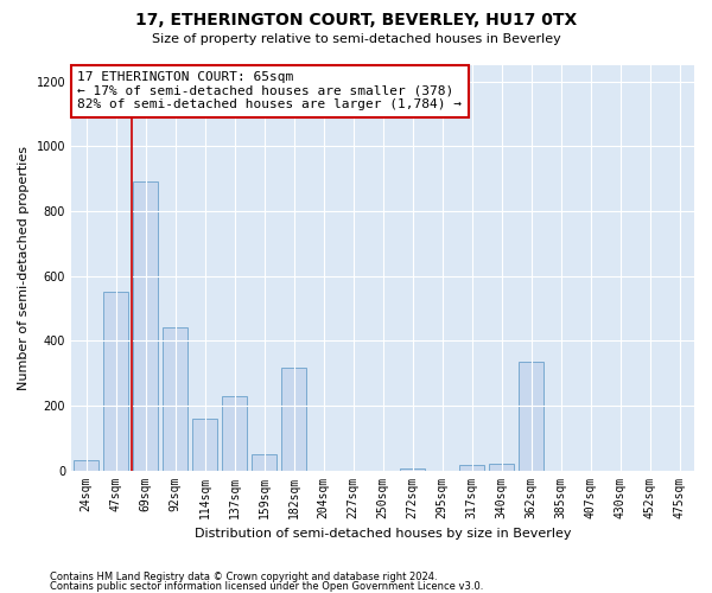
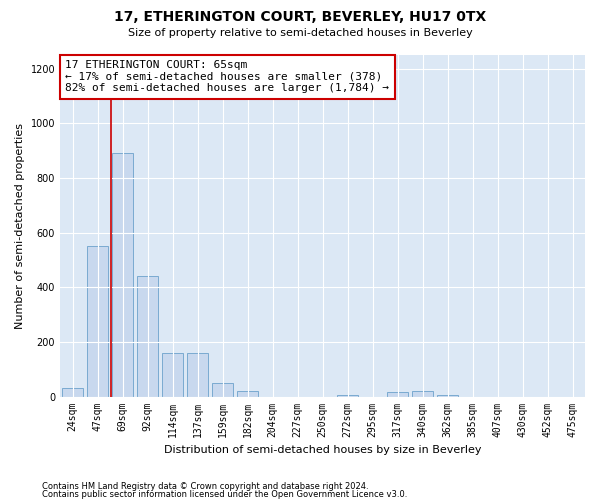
137sqm: 230 -> 160
182sqm: 315 -> 20
362sqm: 335 -> 5
